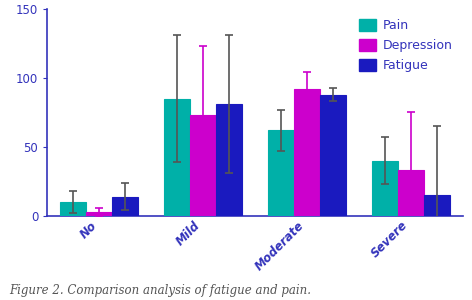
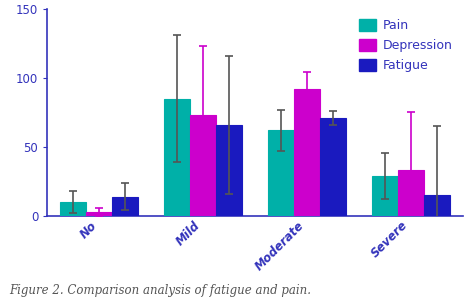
Fatigue/Mild: 81 -> 66
Fatigue/Moderate: 88 -> 71
Pain/Severe: 40 -> 29
